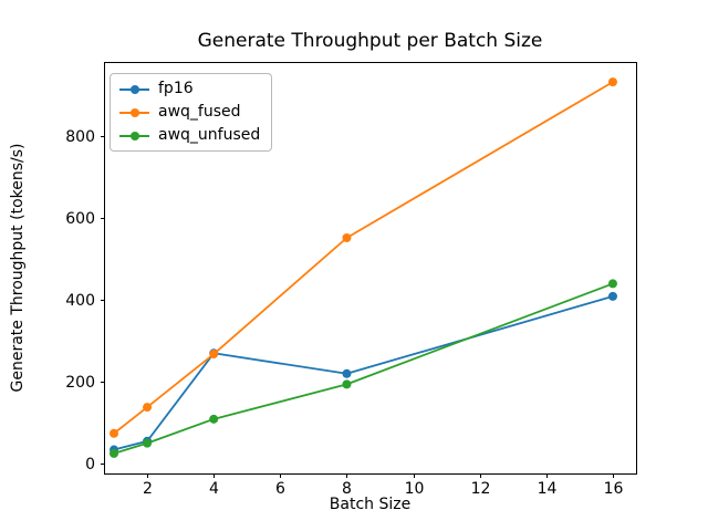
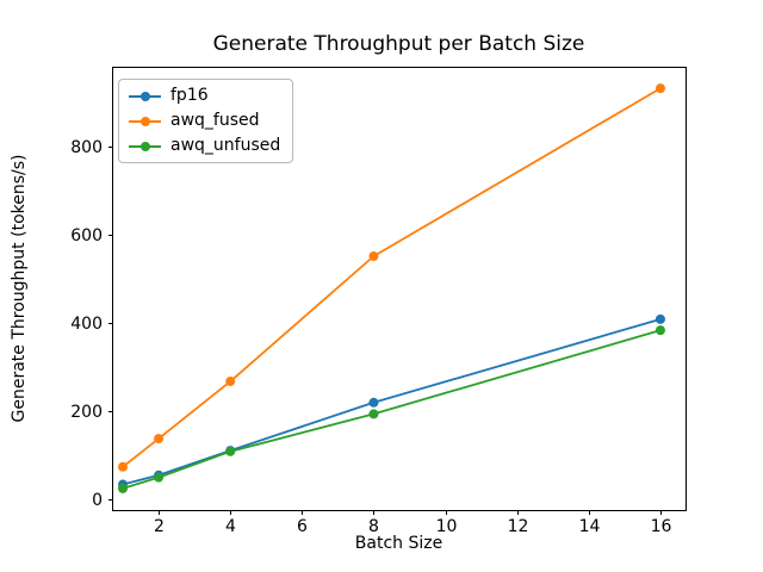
fp16/4: 270 -> 110
awq_unfused/16: 440 -> 380
